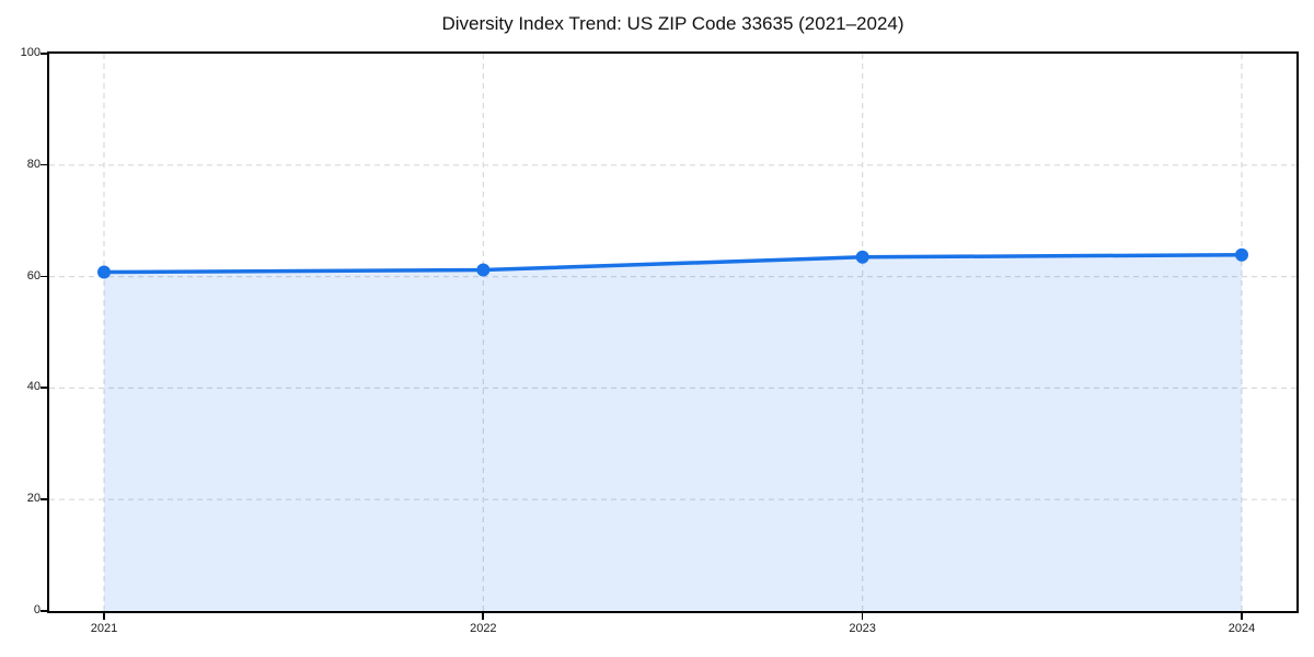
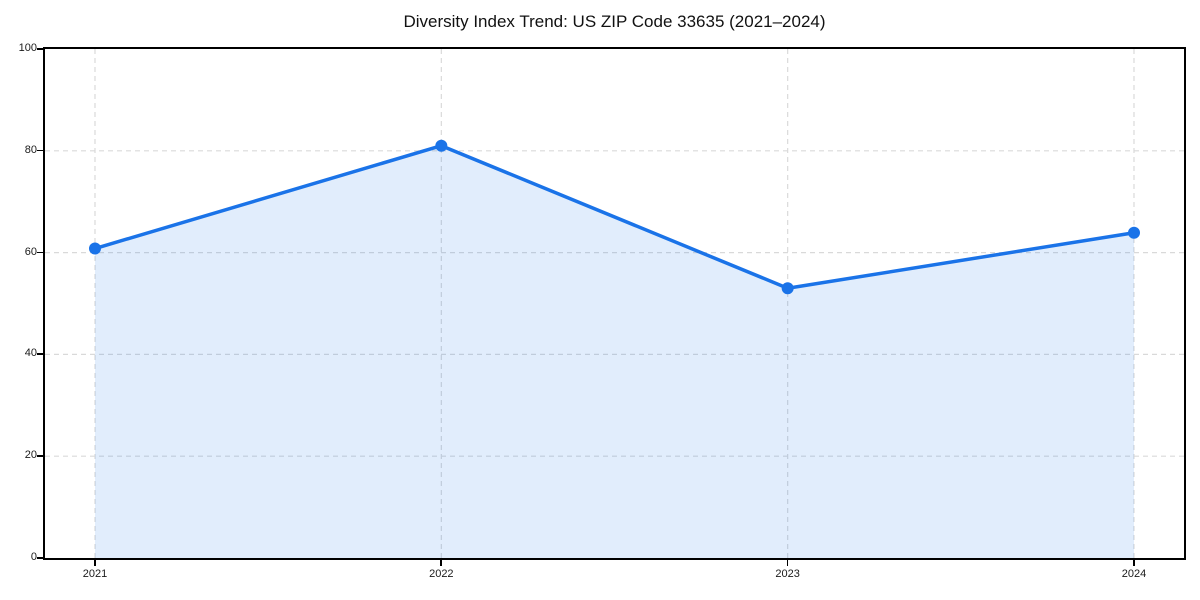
2022: 61 -> 81
2023: 64 -> 53
